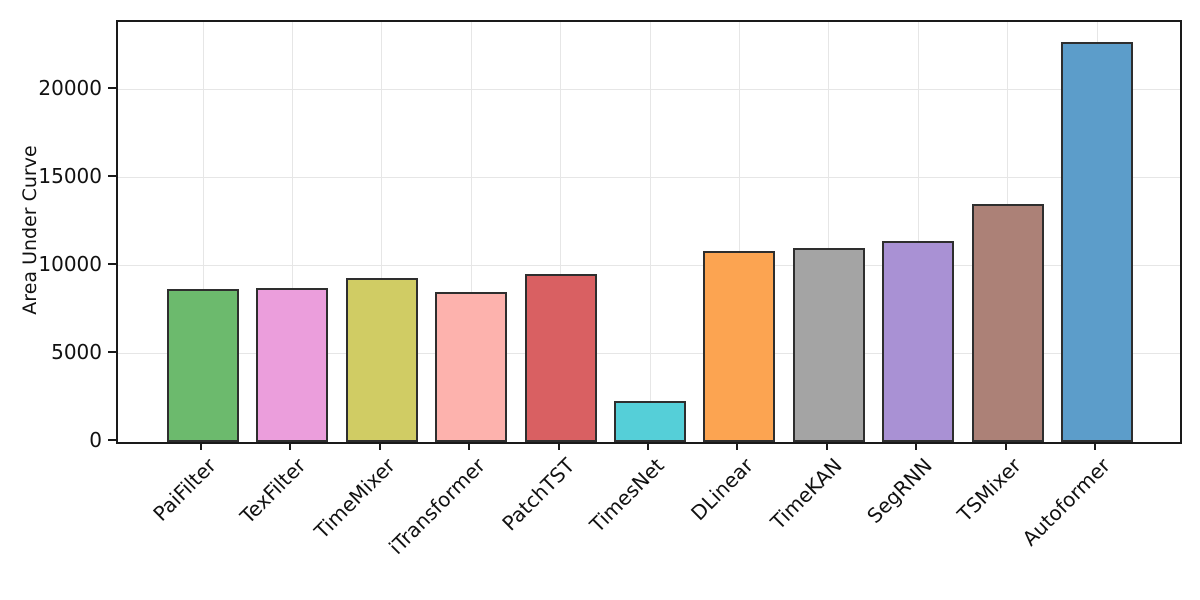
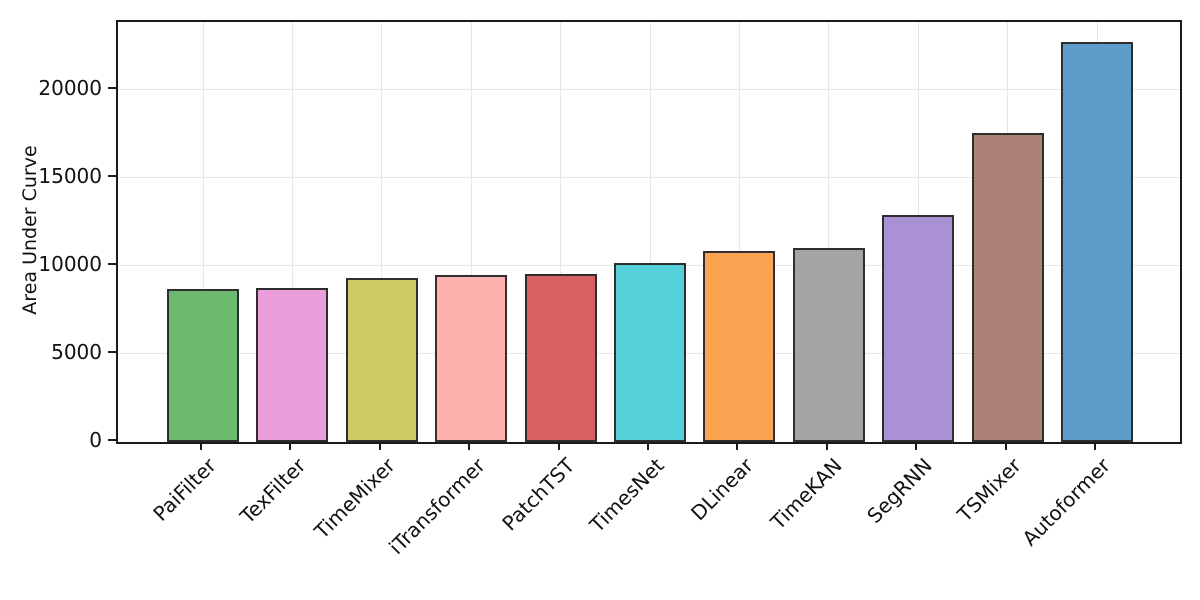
iTransformer: 8500 -> 9500
TimesNet: 2300 -> 10200
SegRNN: 11400 -> 12900
TSMixer: 13500 -> 17500
